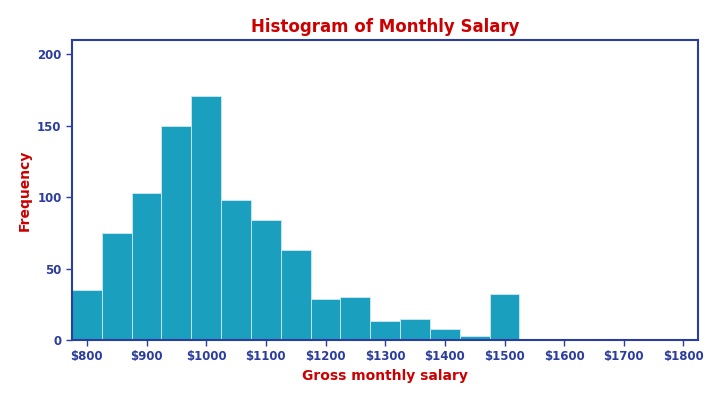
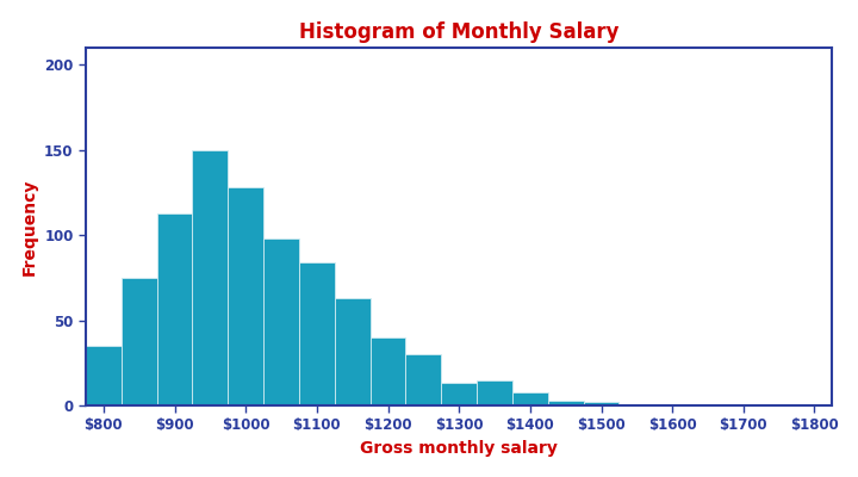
$900: 103 -> 113
$1000: 171 -> 128
$1200: 29 -> 40
$1500: 32 -> 2
